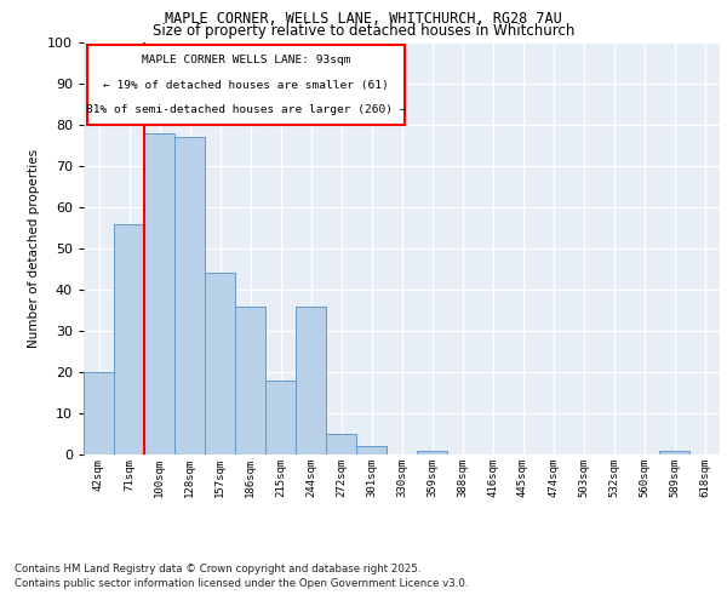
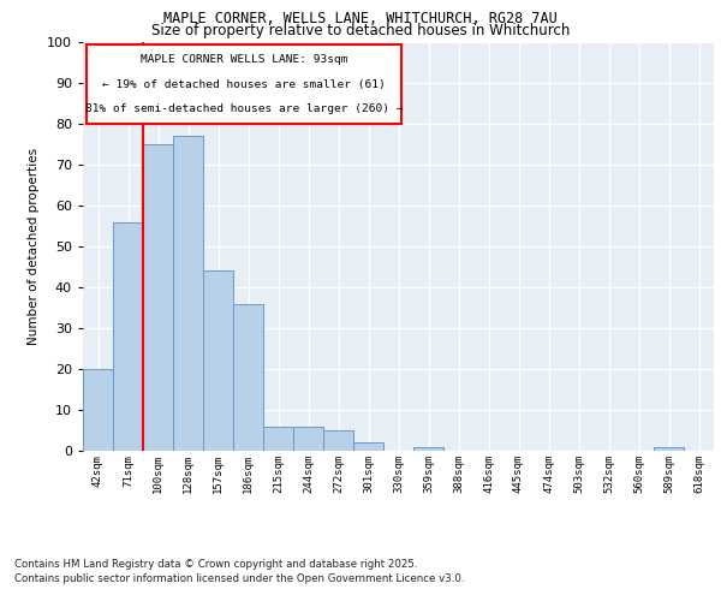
100sqm: 78 -> 75
215sqm: 18 -> 6
244sqm: 36 -> 6
